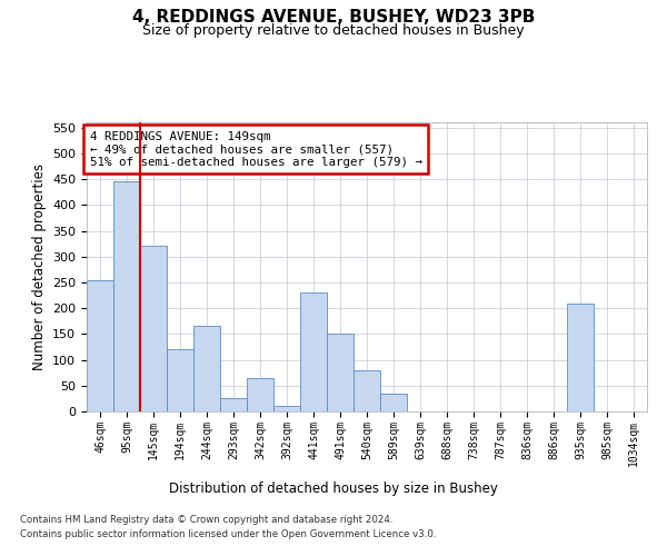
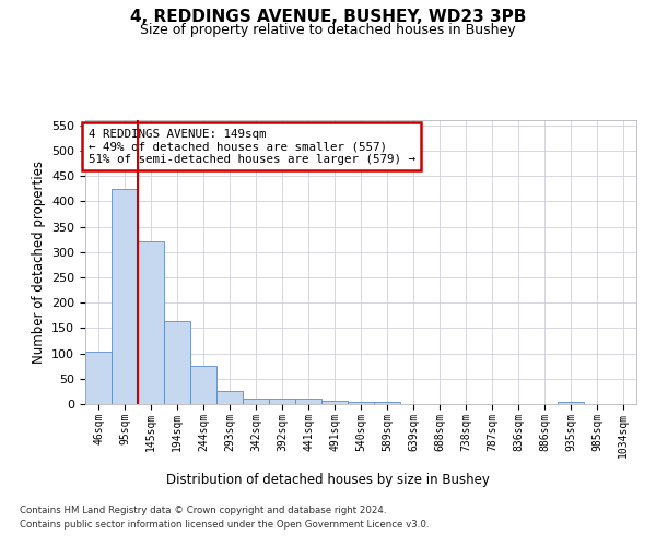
46sqm: 255 -> 103
95sqm: 445 -> 425
194sqm: 120 -> 163
244sqm: 165 -> 75
342sqm: 65 -> 11
441sqm: 230 -> 11
491sqm: 150 -> 6
540sqm: 80 -> 5
589sqm: 35 -> 5
935sqm: 210 -> 5
